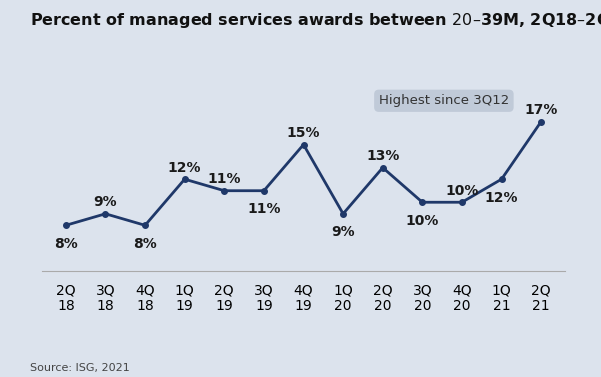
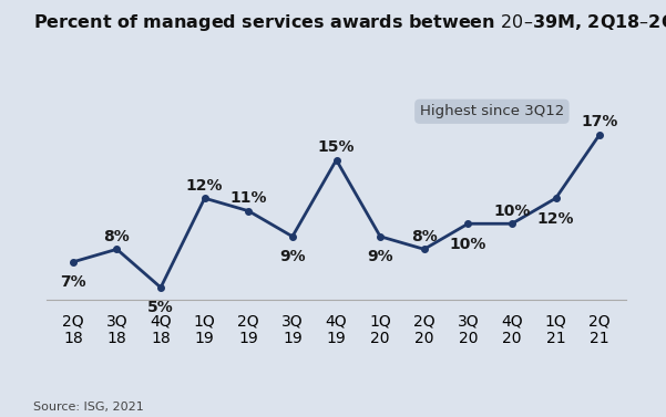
2Q 18: 8% -> 7%
3Q 18: 9% -> 8%
4Q 18: 8% -> 5%
3Q 19: 11% -> 9%
2Q 20: 13% -> 8%
